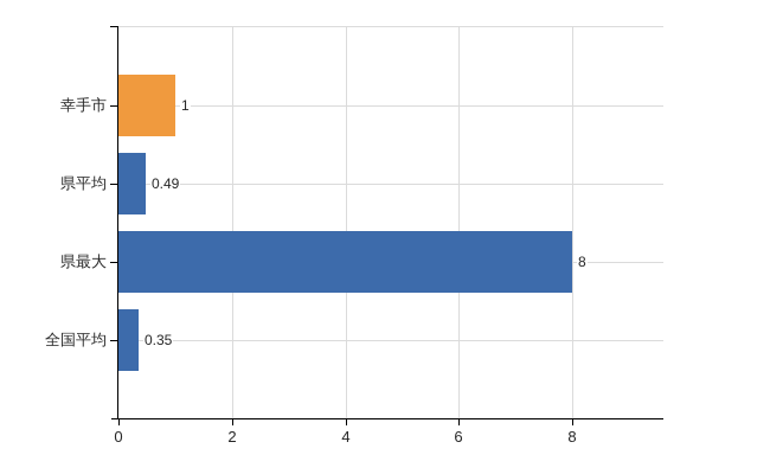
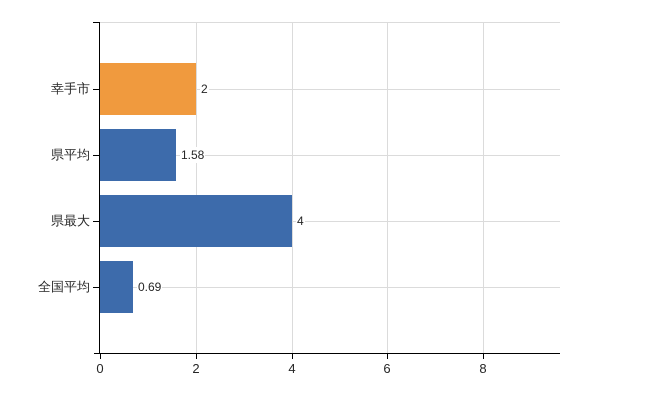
幸手市: 1 -> 2
県平均: 0.49 -> 1.58
県最大: 8 -> 4
全国平均: 0.35 -> 0.69
